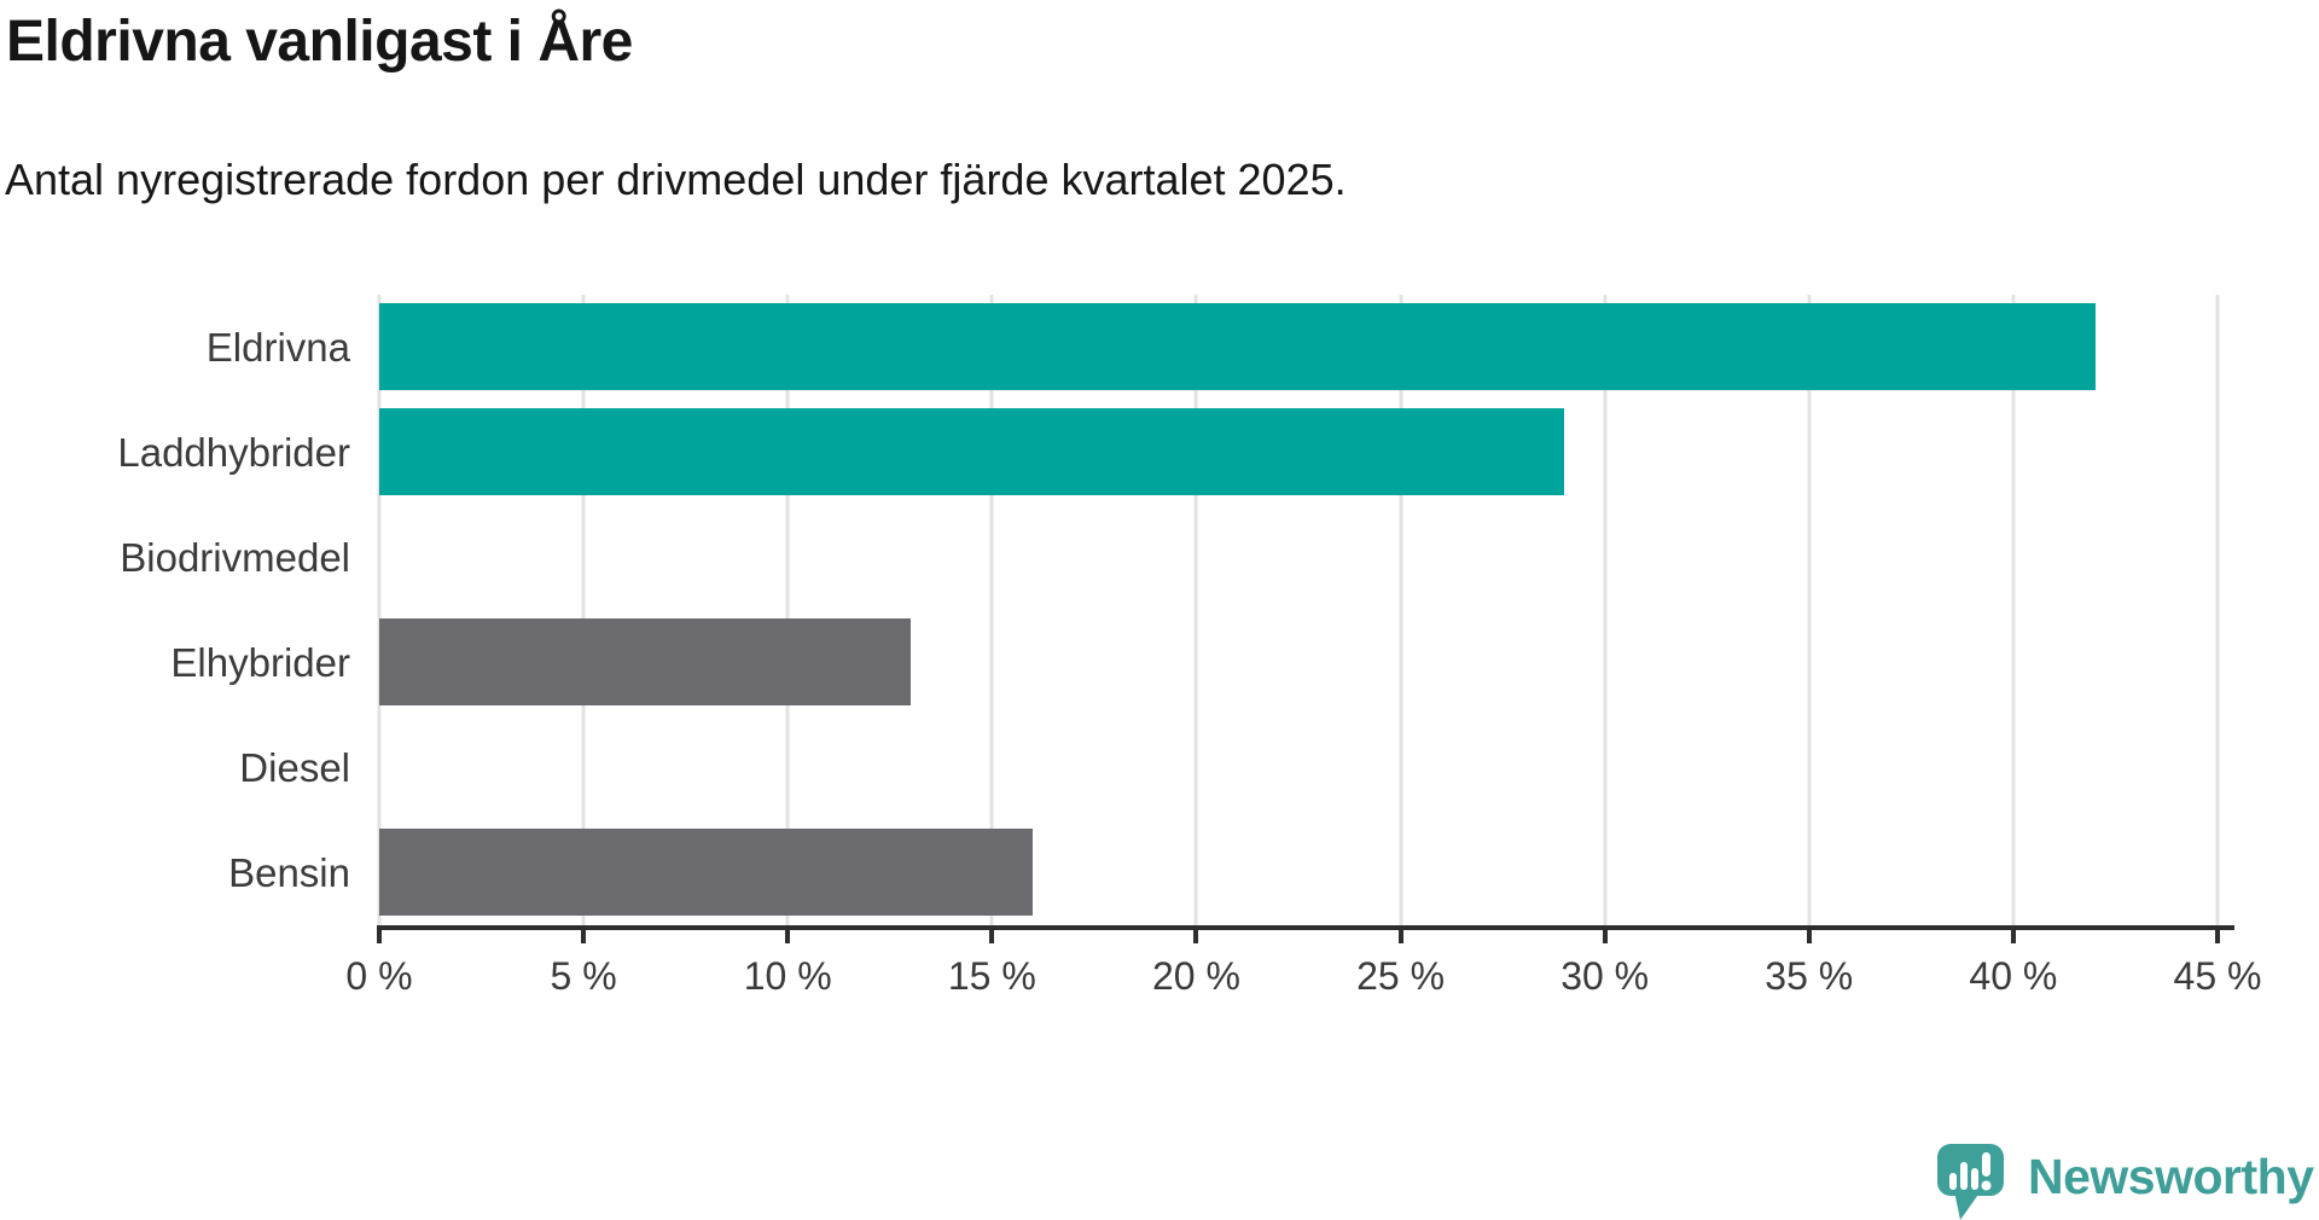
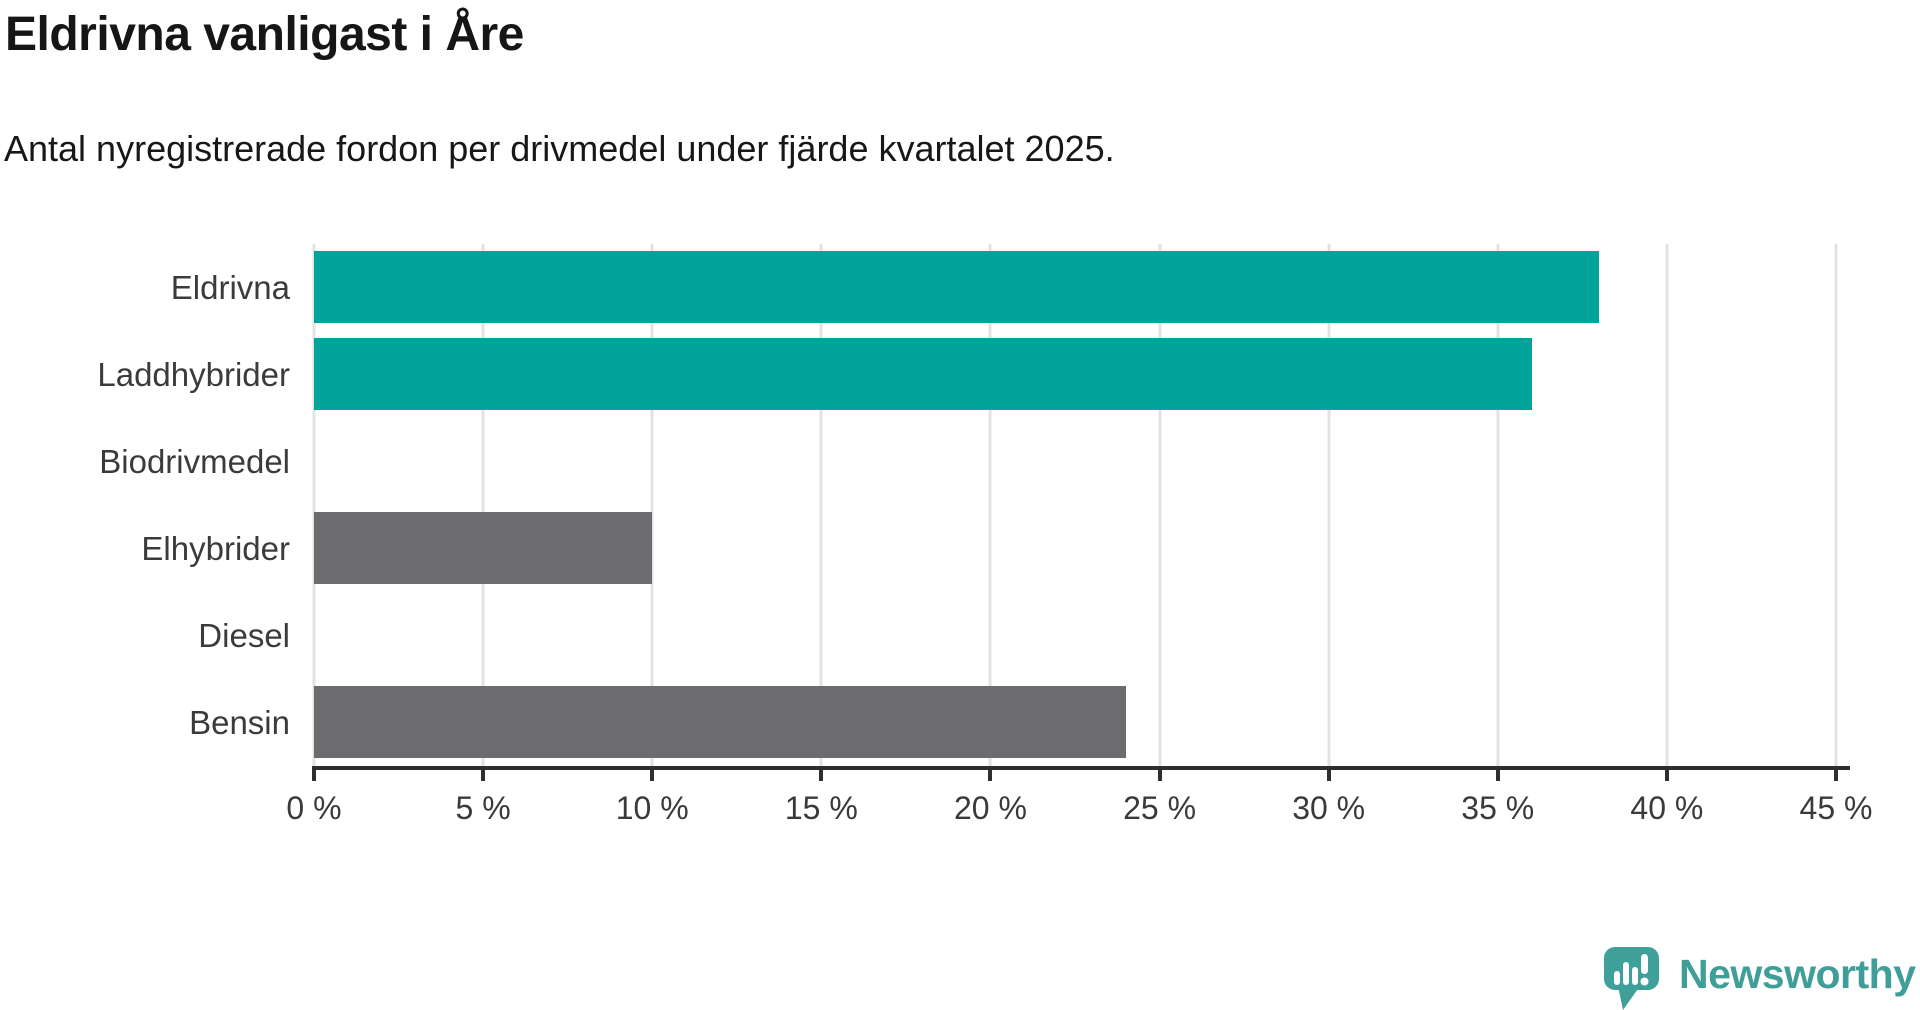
Eldrivna: 42% -> 38%
Laddhybrider: 29% -> 36%
Elhybrider: 13% -> 10%
Bensin: 16% -> 24%
